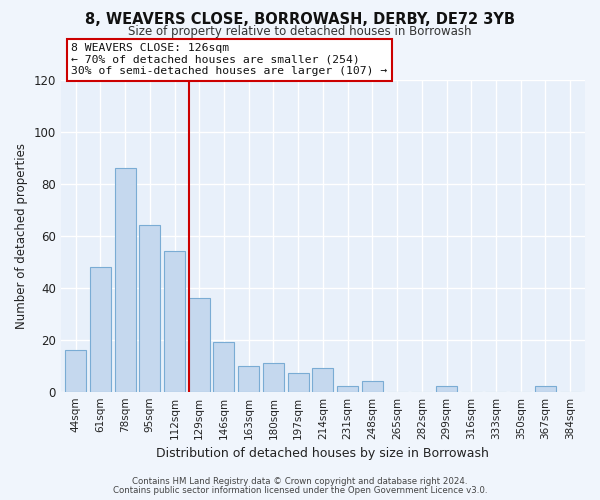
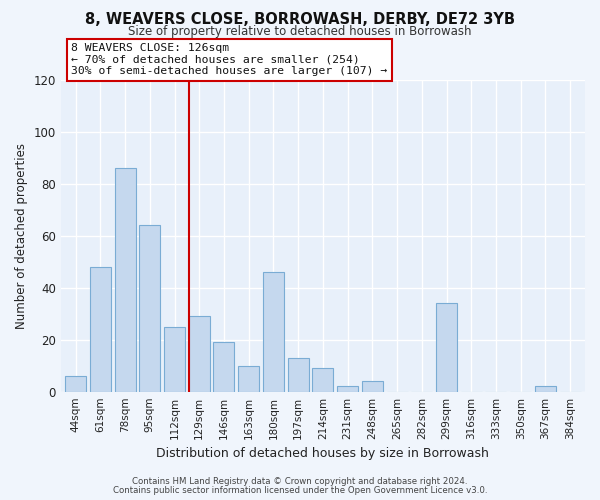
44sqm: 16 -> 6
112sqm: 54 -> 25
129sqm: 36 -> 29
180sqm: 11 -> 46
197sqm: 7 -> 13
299sqm: 2 -> 34
